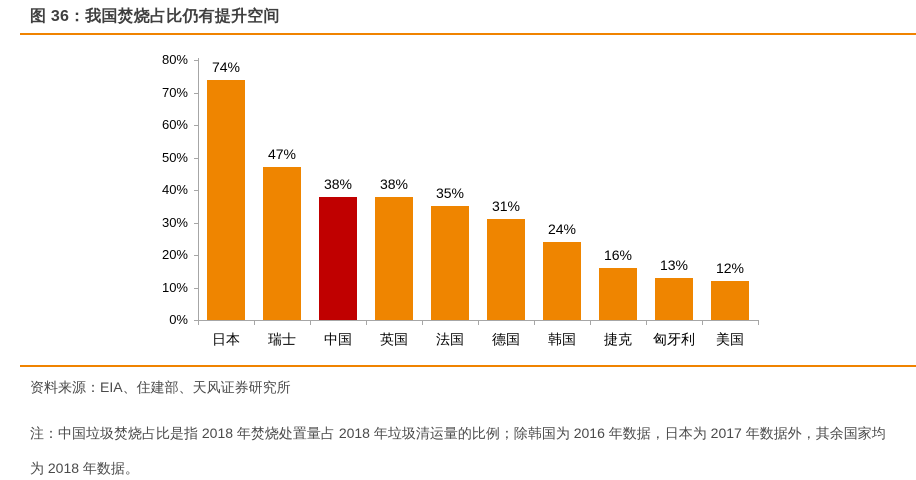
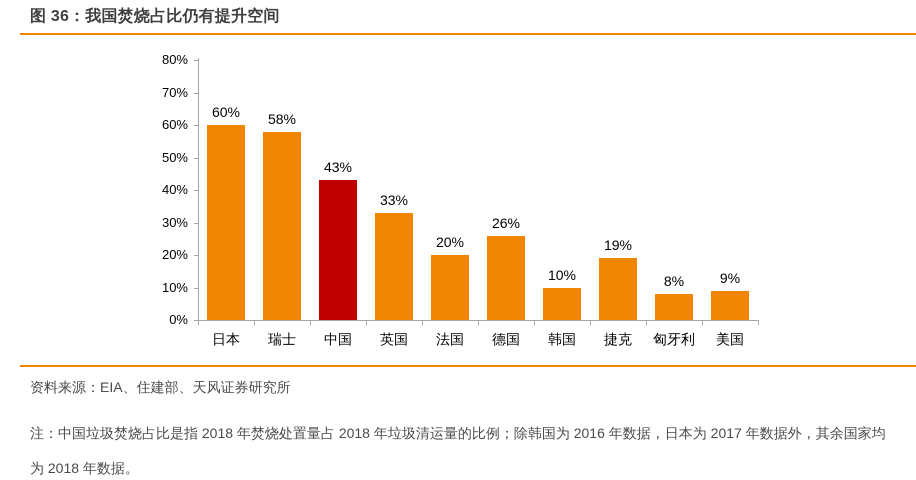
日本: 74% -> 60%
瑞士: 47% -> 58%
中国: 38% -> 43%
英国: 38% -> 33%
法国: 35% -> 20%
德国: 31% -> 26%
韩国: 24% -> 10%
捷克: 16% -> 19%
匈牙利: 13% -> 8%
美国: 12% -> 9%
